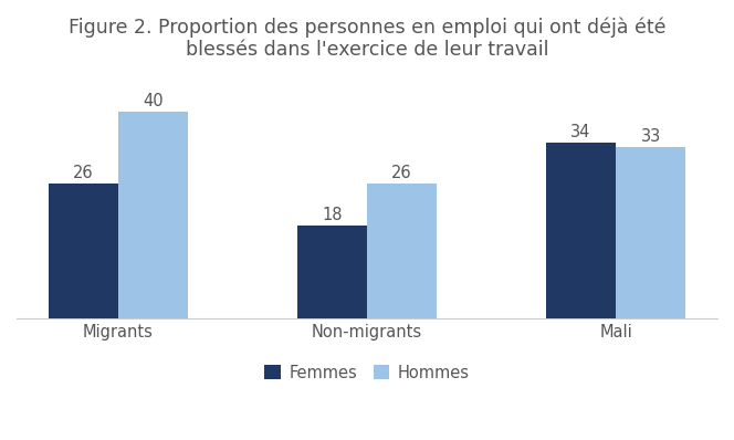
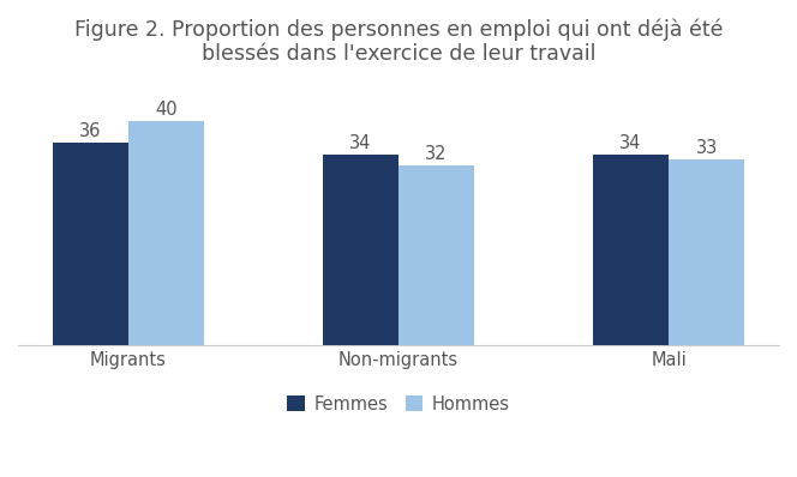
Femmes/Migrants: 26 -> 36
Femmes/Non-migrants: 18 -> 34
Hommes/Non-migrants: 26 -> 32
